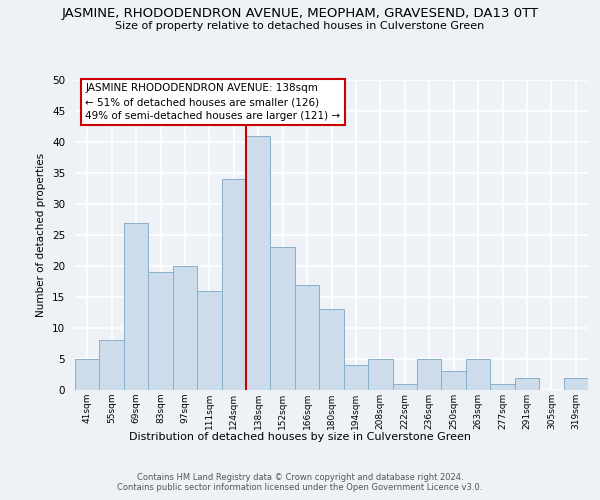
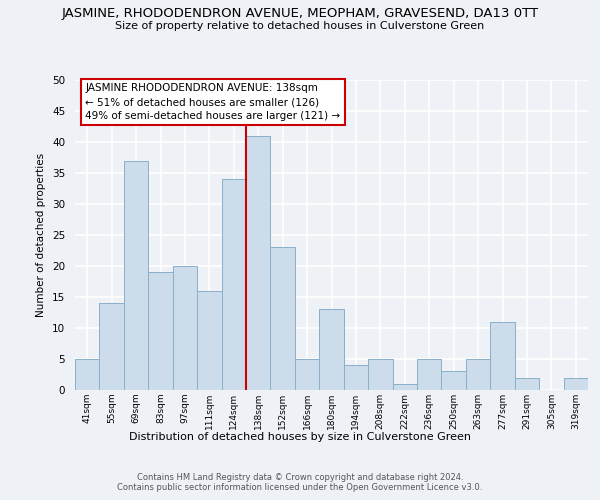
55sqm: 8 -> 14
69sqm: 27 -> 37
166sqm: 17 -> 5
277sqm: 1 -> 11
